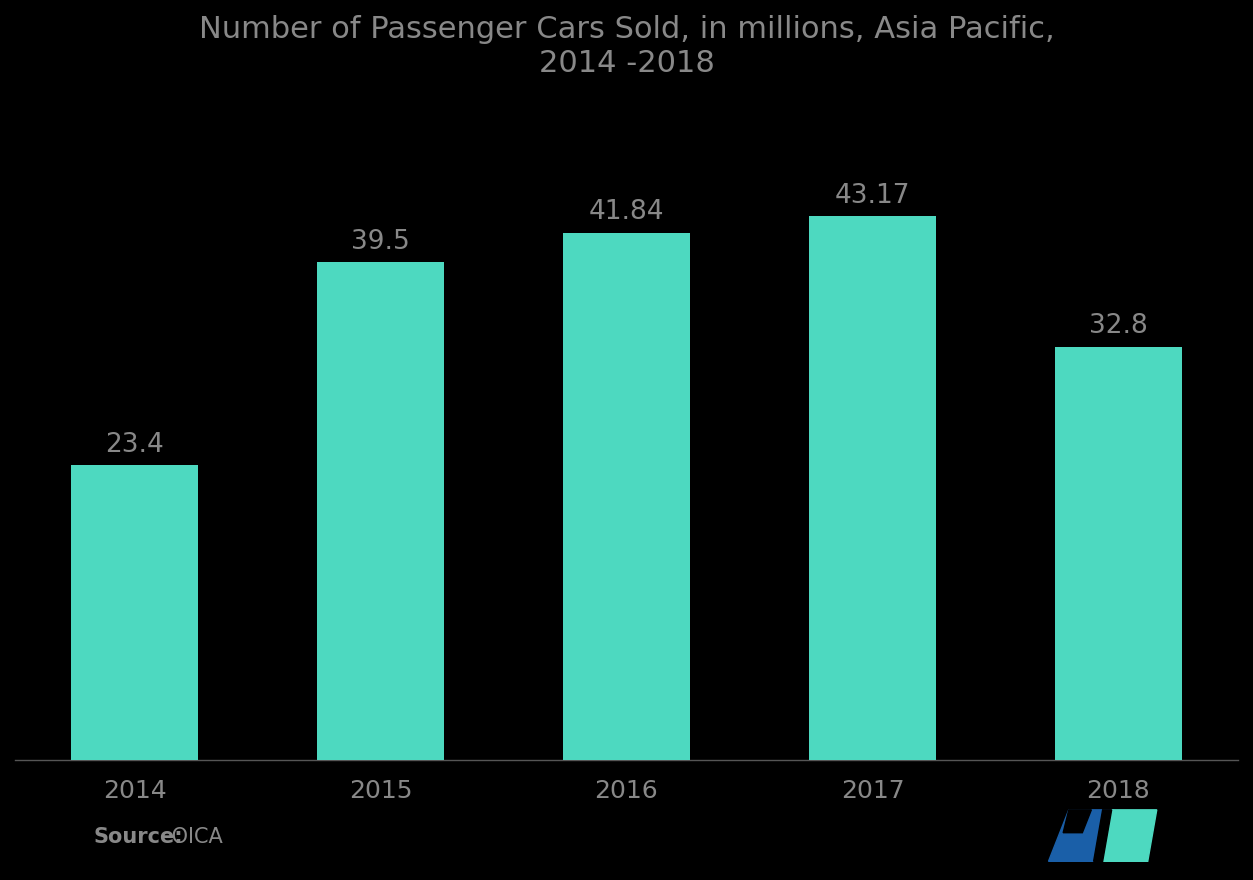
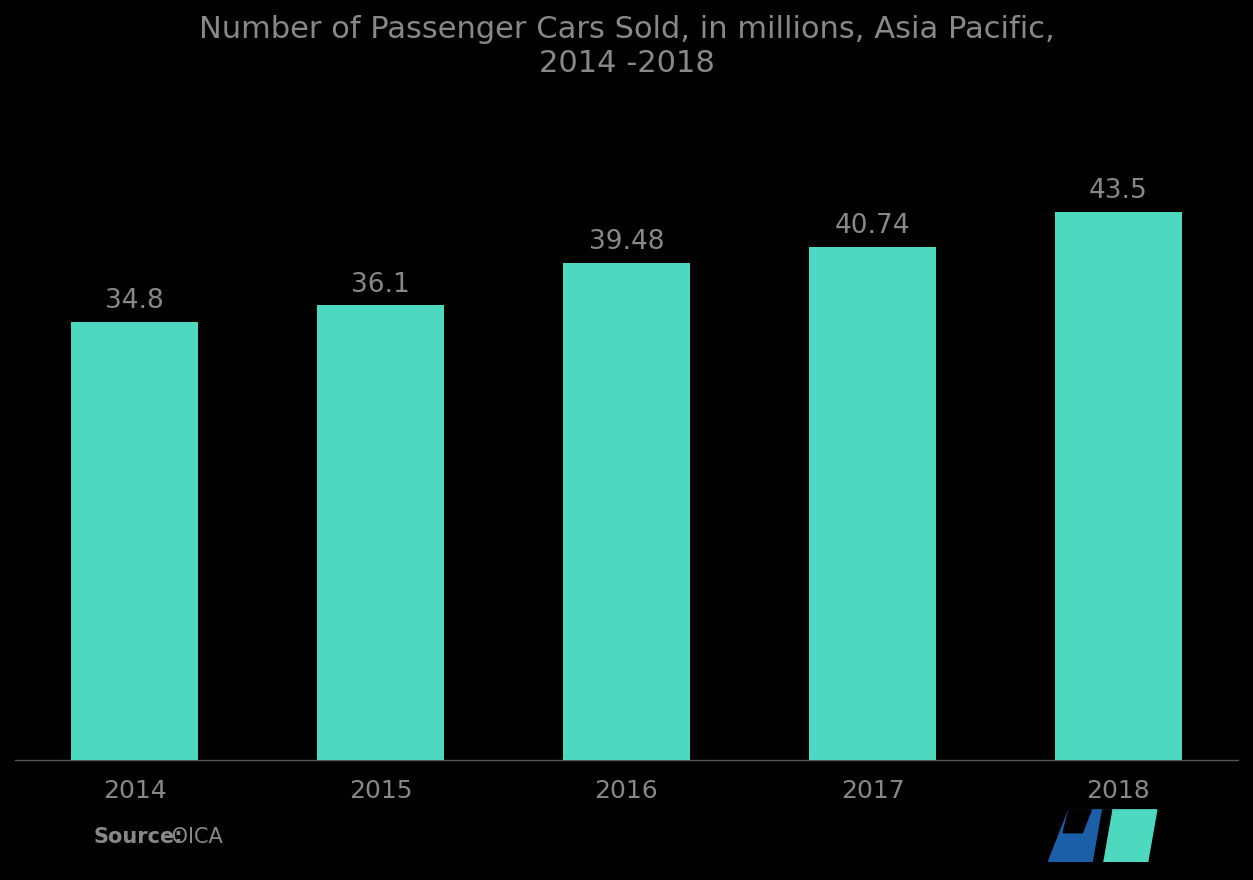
2014: 23.4 -> 34.8
2015: 39.5 -> 36.1
2016: 41.84 -> 39.48
2017: 43.17 -> 40.74
2018: 32.8 -> 43.5
